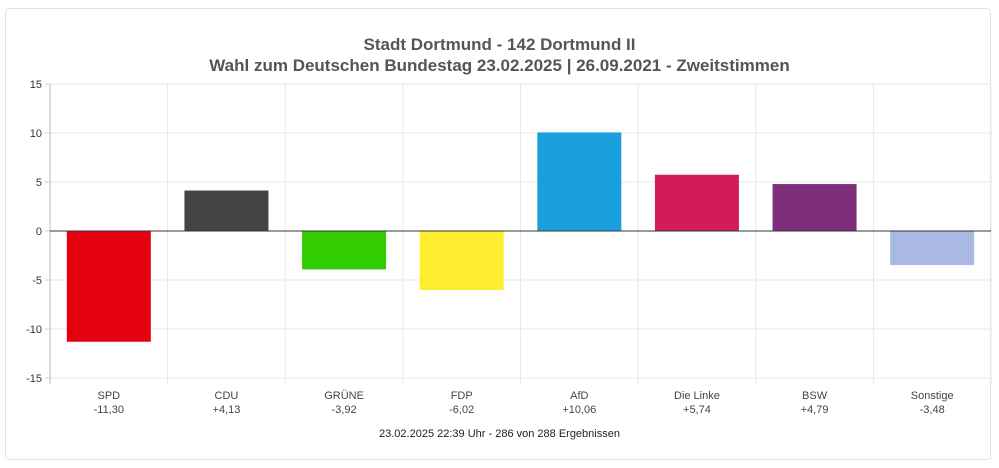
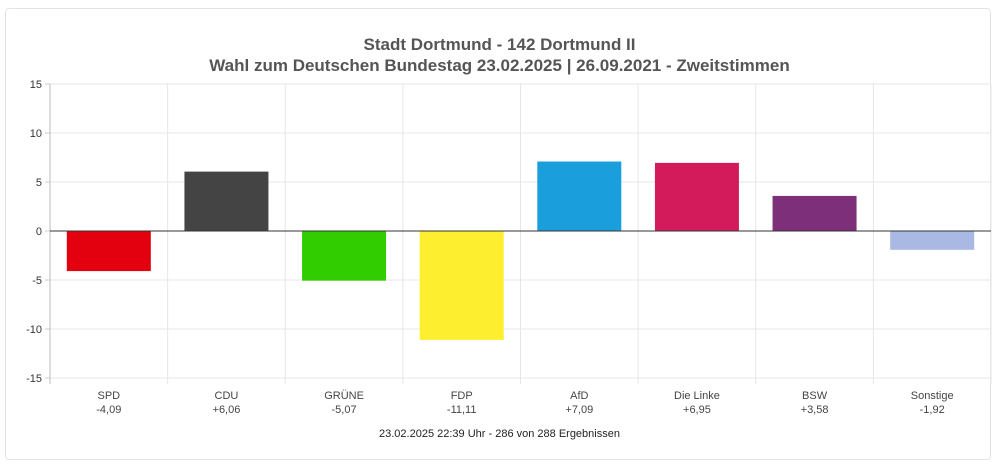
SPD: -11,30 -> -4,09
CDU: +4,13 -> +6,06
GRÜNE: -3,92 -> -5,07
FDP: -6,02 -> -11,11
AfD: +10,06 -> +7,09
Die Linke: +5,74 -> +6,95
BSW: +4,79 -> +3,58
Sonstige: -3,48 -> -1,92
